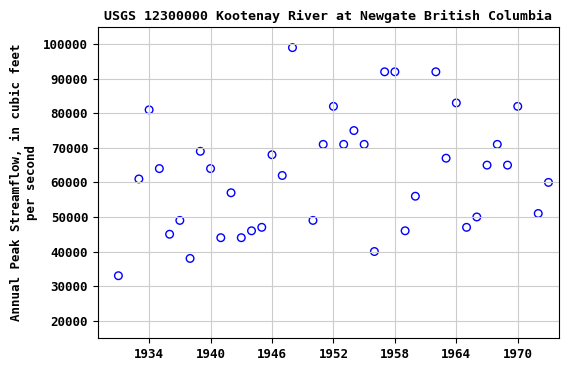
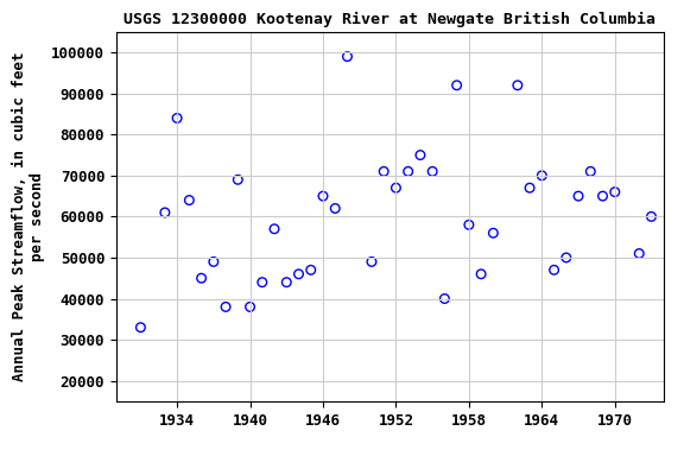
1934: 81000 -> 84000
1940: 64000 -> 38000
1946: 68000 -> 65000
1952: 82000 -> 67000
1958: 92000 -> 58000
1964: 83000 -> 70000
1970: 82000 -> 66000
